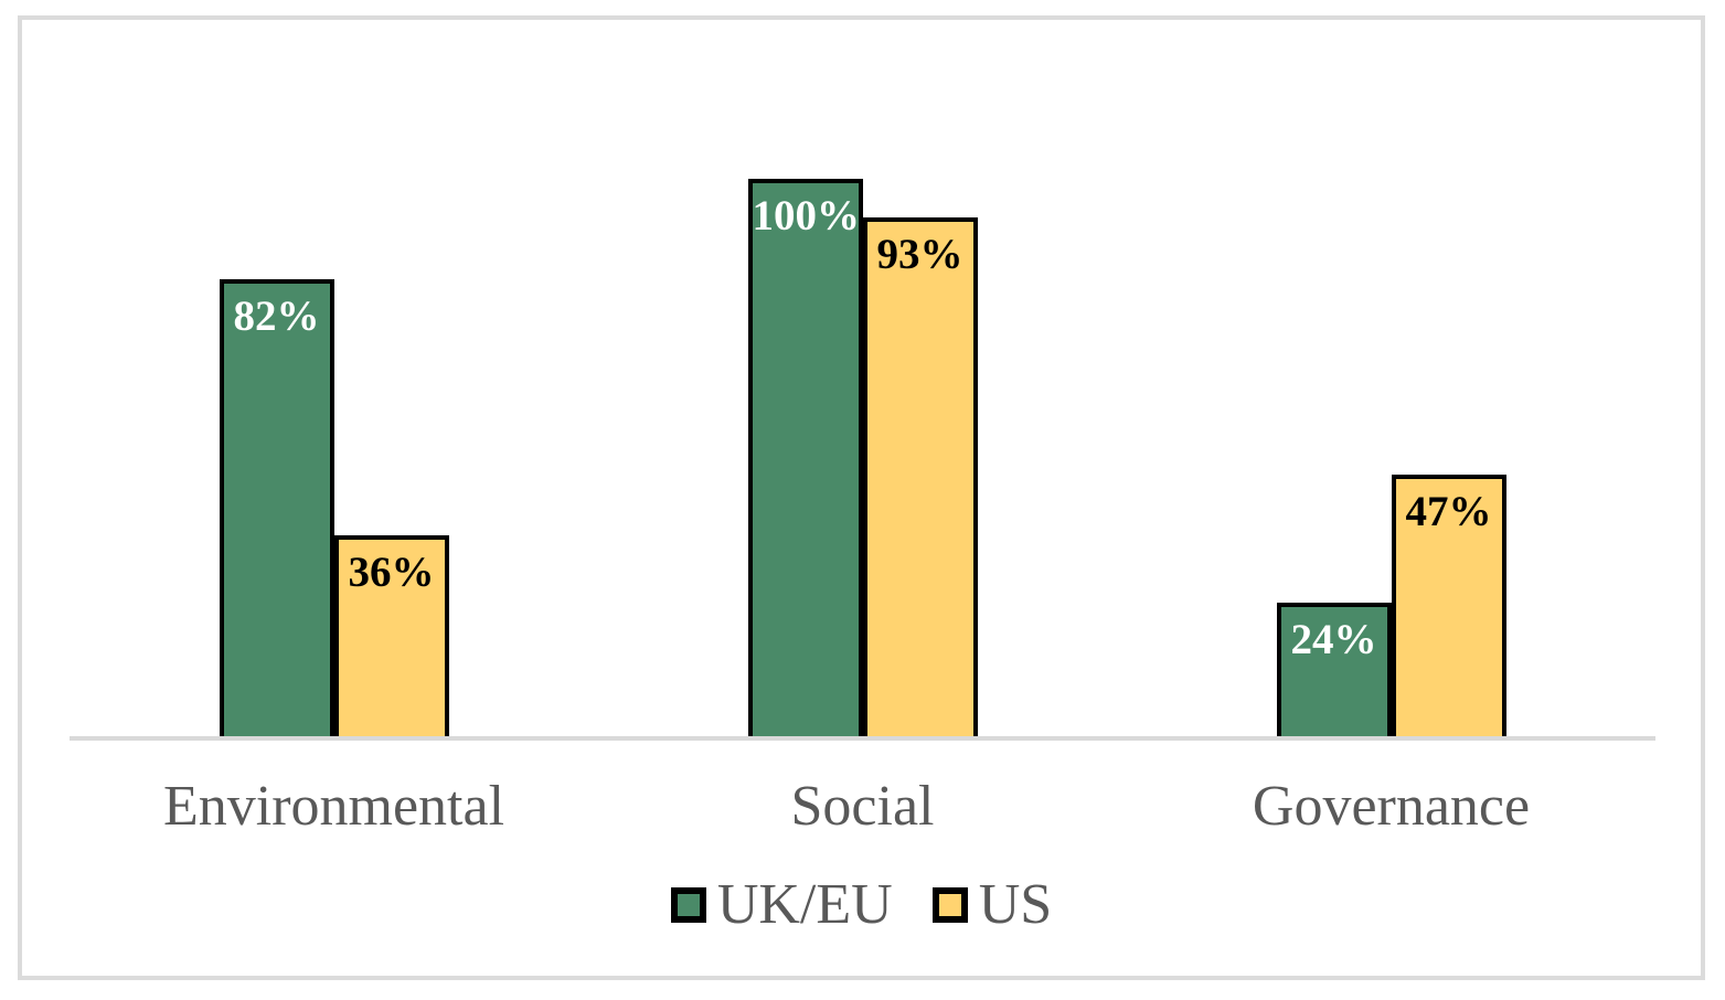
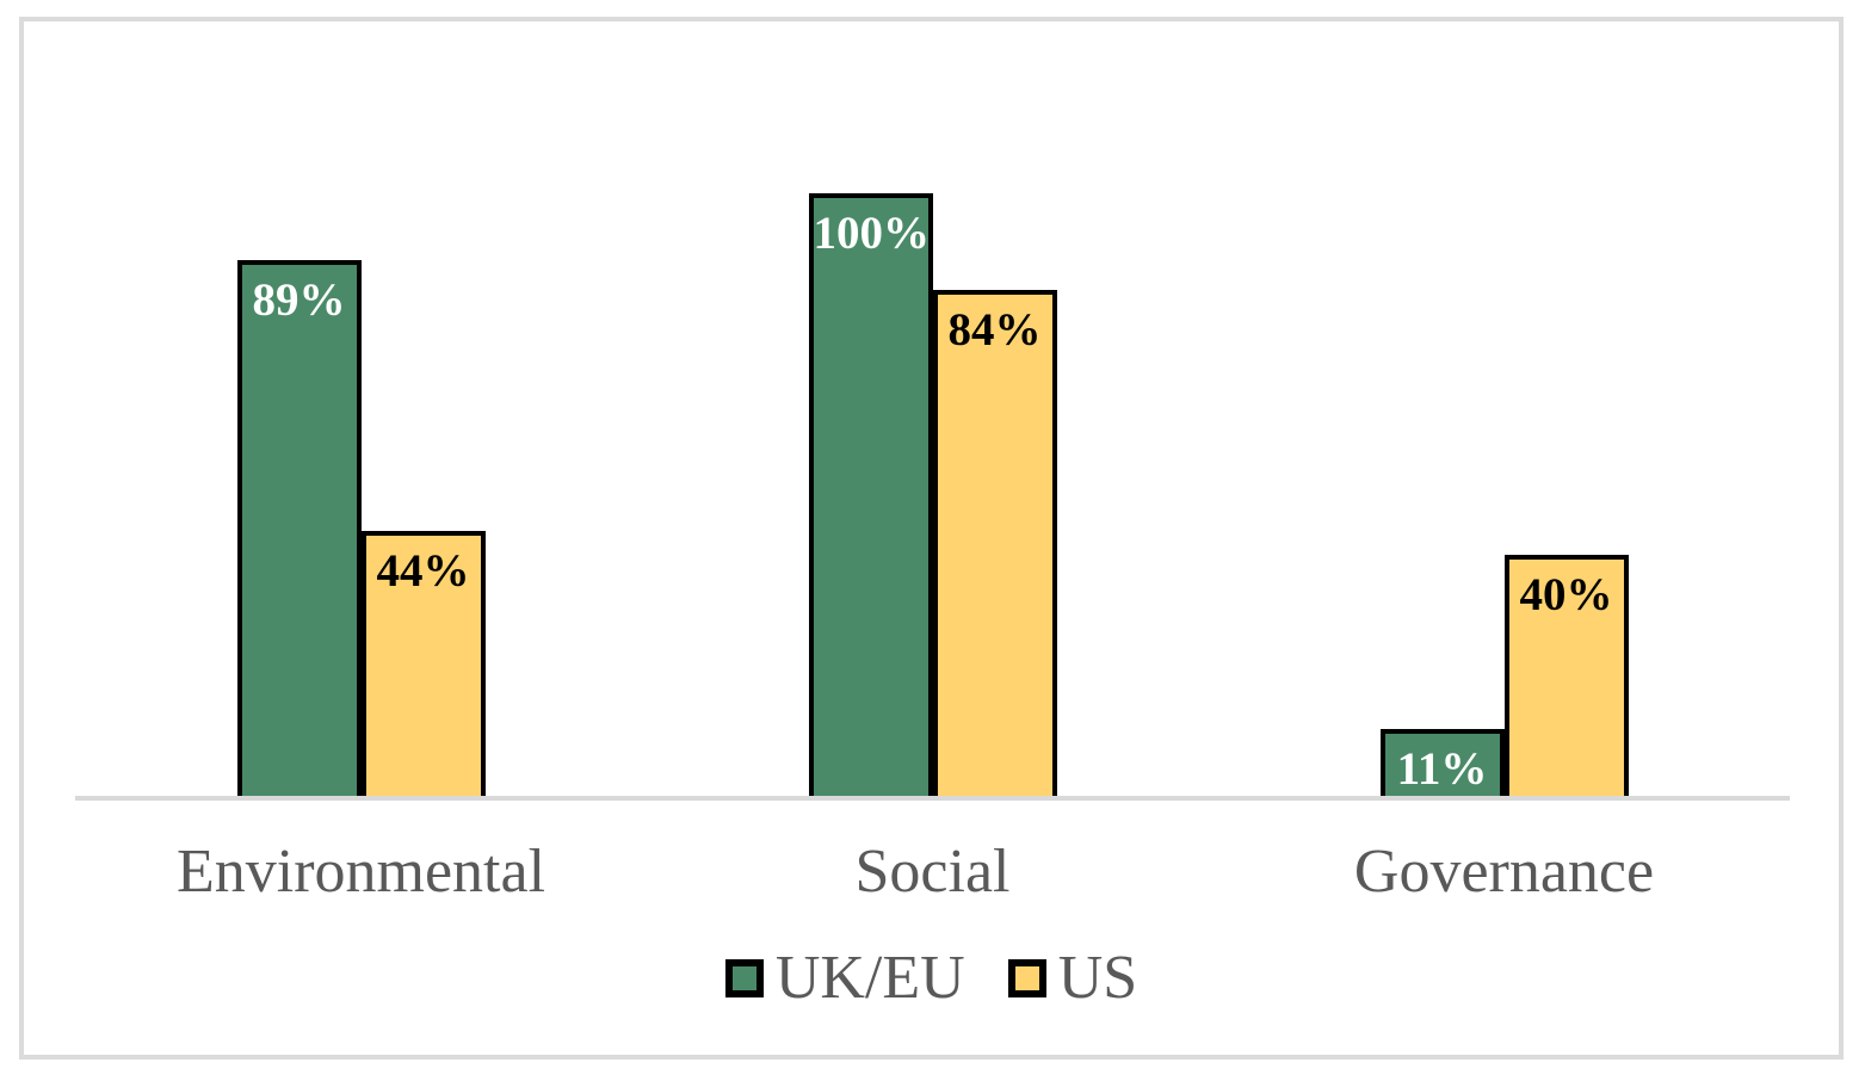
UK/EU/Environmental: 82% -> 89%
US/Environmental: 36% -> 44%
US/Social: 93% -> 84%
UK/EU/Governance: 24% -> 11%
US/Governance: 47% -> 40%
